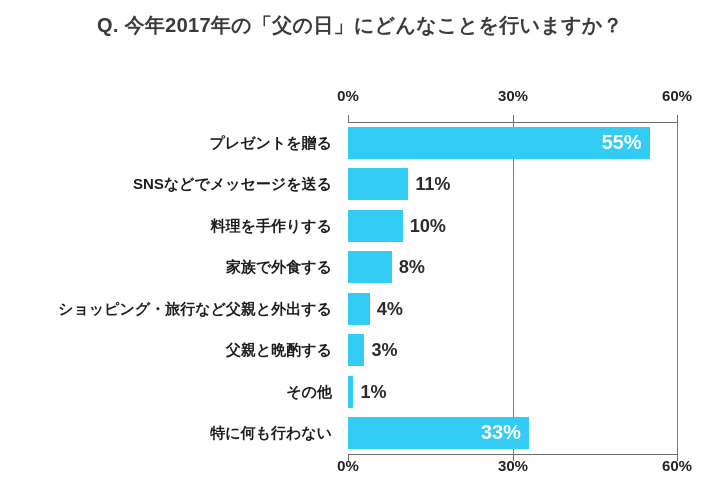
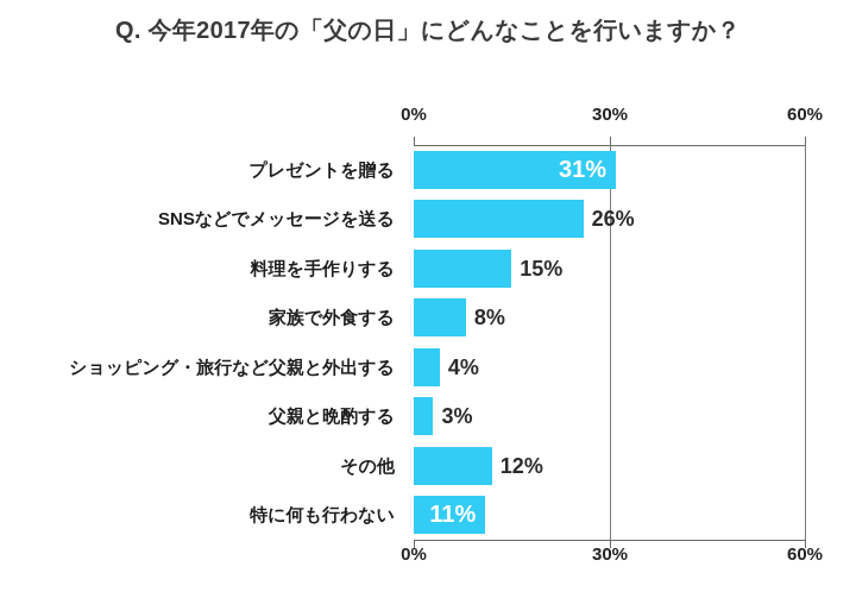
プレゼントを贈る: 55% -> 31%
SNSなどでメッセージを送る: 11% -> 26%
料理を手作りする: 10% -> 15%
その他: 1% -> 12%
特に何も行わない: 33% -> 11%
